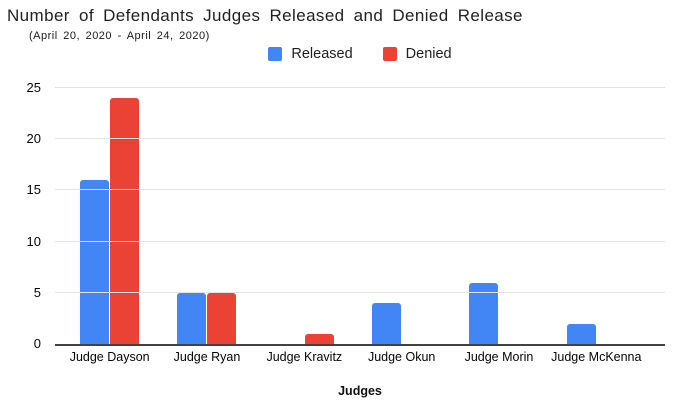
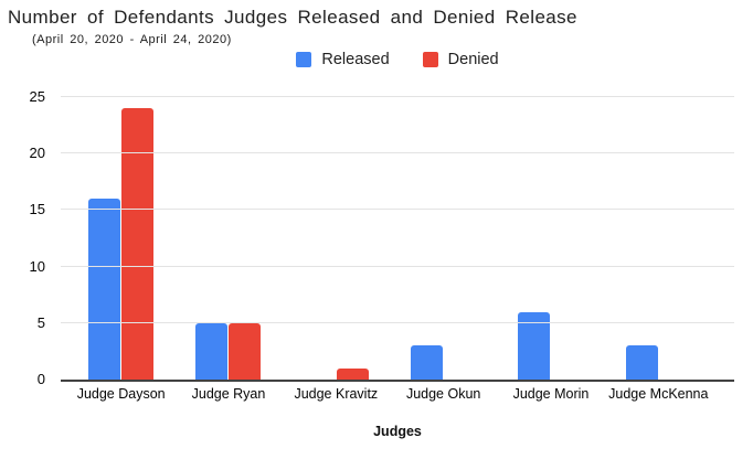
Released/Judge Okun: 4 -> 3
Released/Judge McKenna: 2 -> 3
